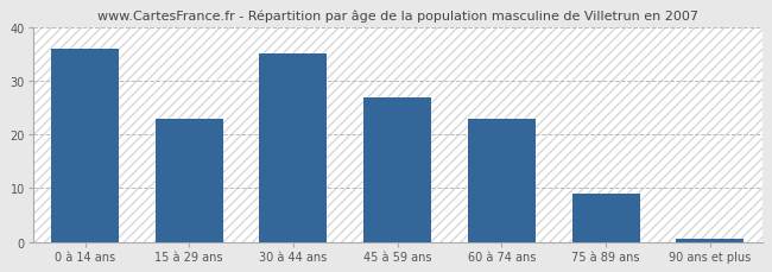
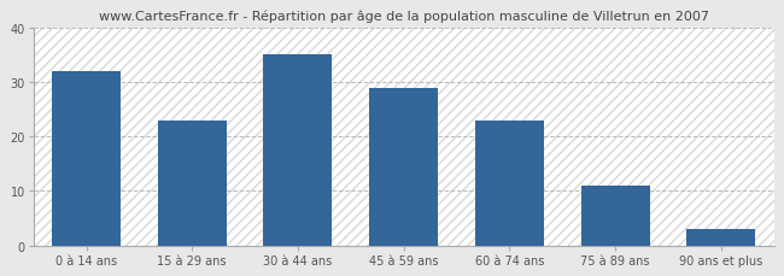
0 à 14 ans: 36.0 -> 32.0
45 à 59 ans: 27.0 -> 29.0
75 à 89 ans: 9.0 -> 11.0
90 ans et plus: 0.5 -> 3.0
